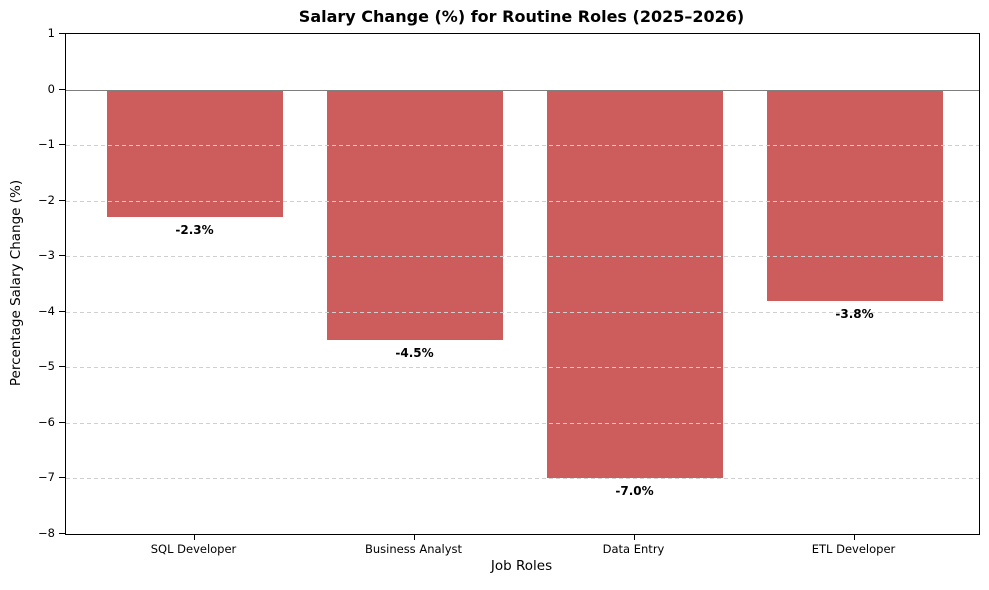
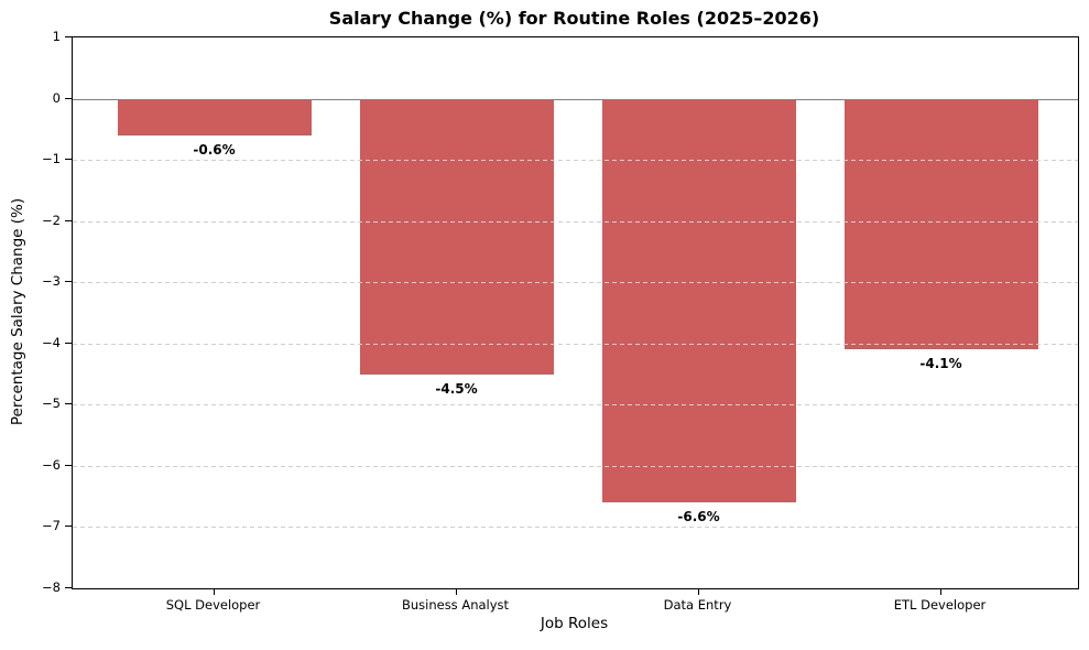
SQL Developer: -2.3% -> -0.6%
Data Entry: -7.0% -> -6.6%
ETL Developer: -3.8% -> -4.1%
